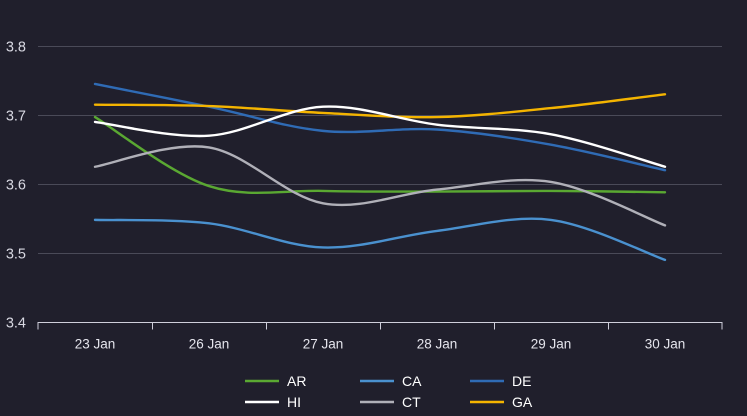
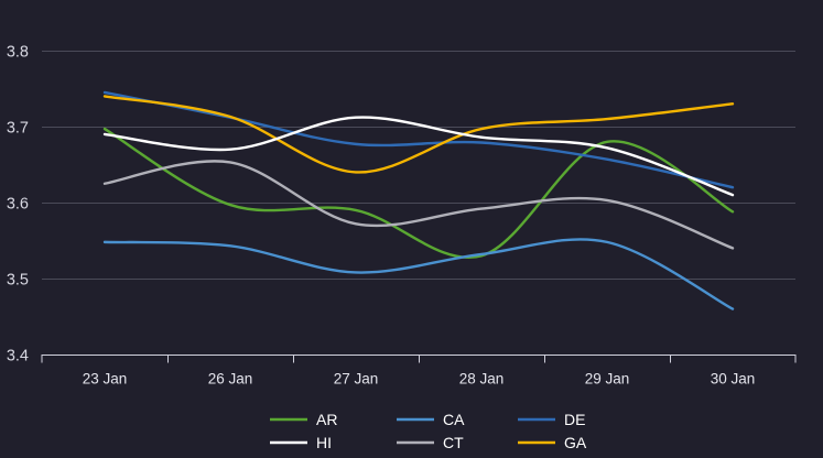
GA/23 Jan: 3.71 -> 3.74
GA/27 Jan: 3.70 -> 3.64
AR/28 Jan: 3.59 -> 3.53
AR/29 Jan: 3.59 -> 3.68
CA/30 Jan: 3.49 -> 3.46
HI/30 Jan: 3.62 -> 3.61
